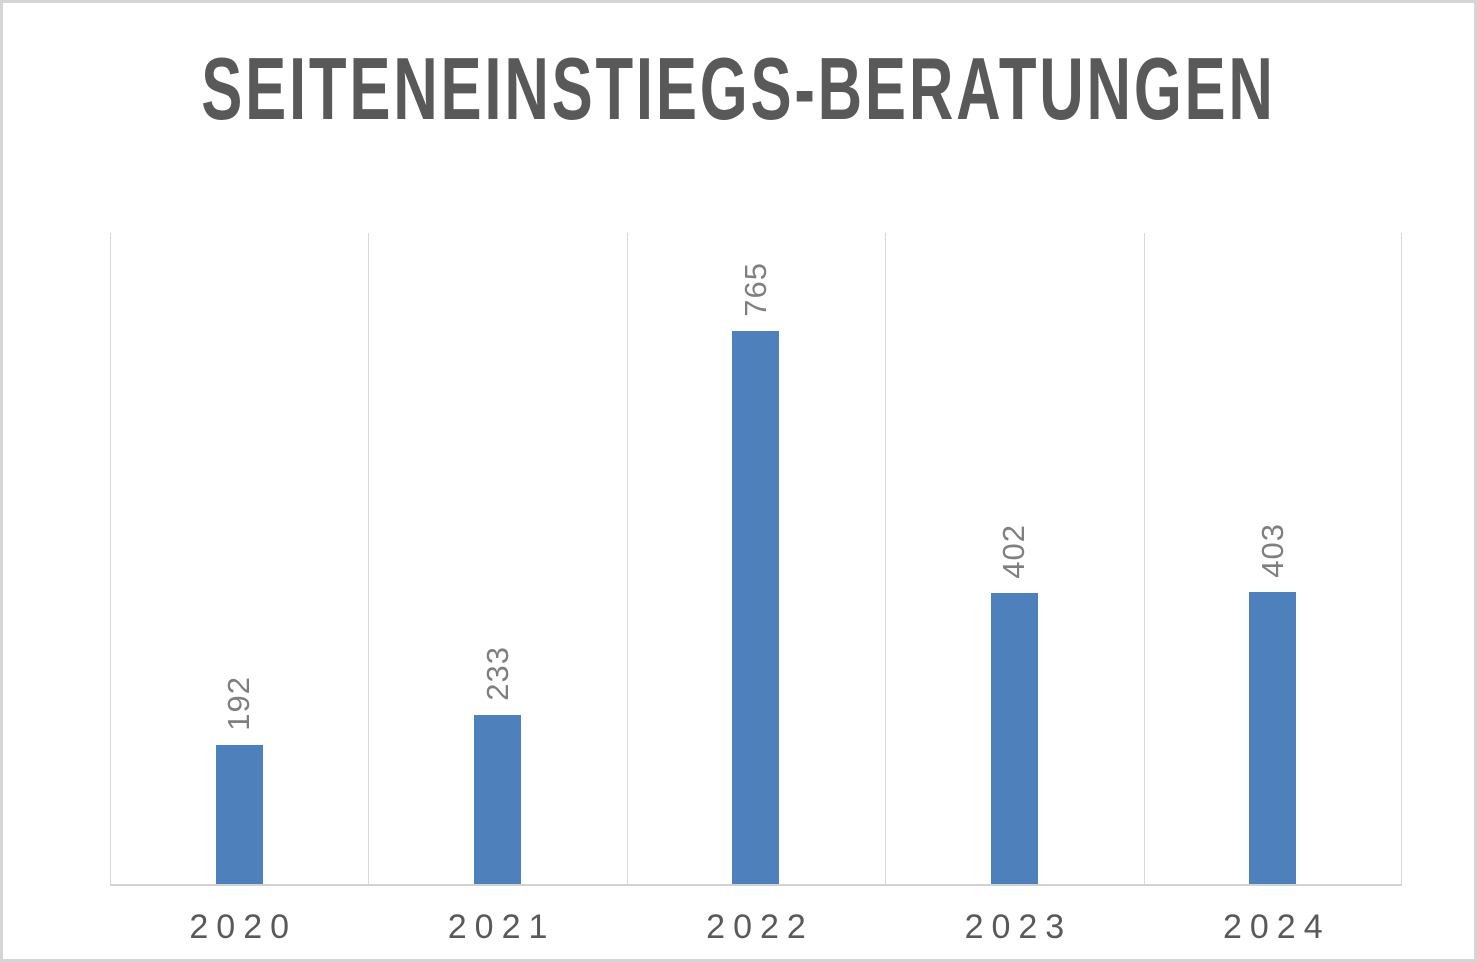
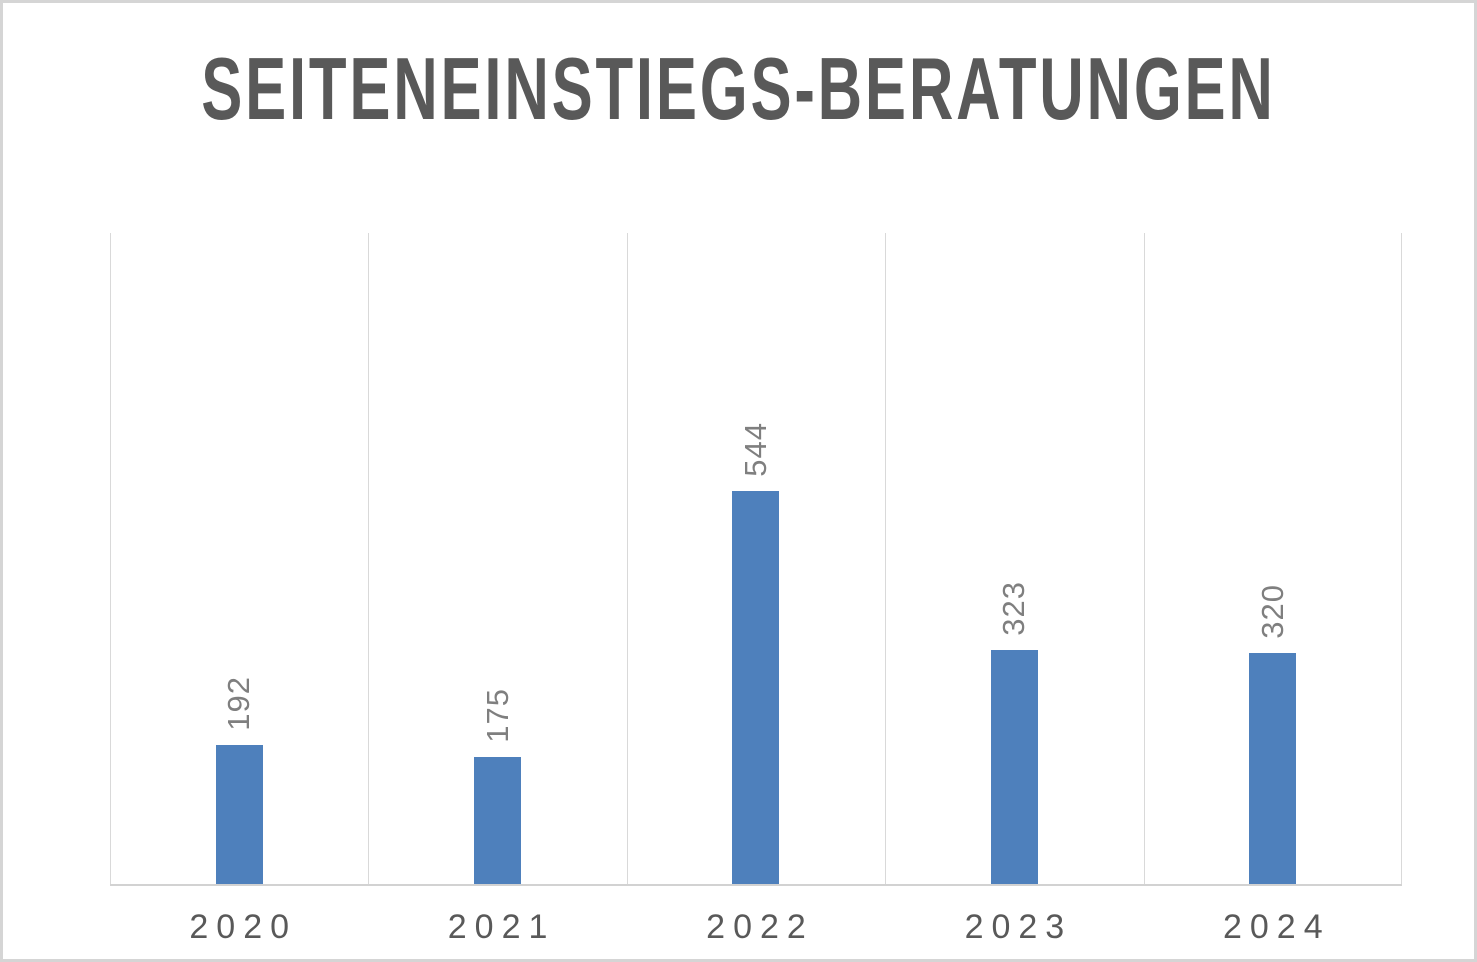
2021: 233 -> 175
2022: 765 -> 544
2023: 402 -> 323
2024: 403 -> 320
